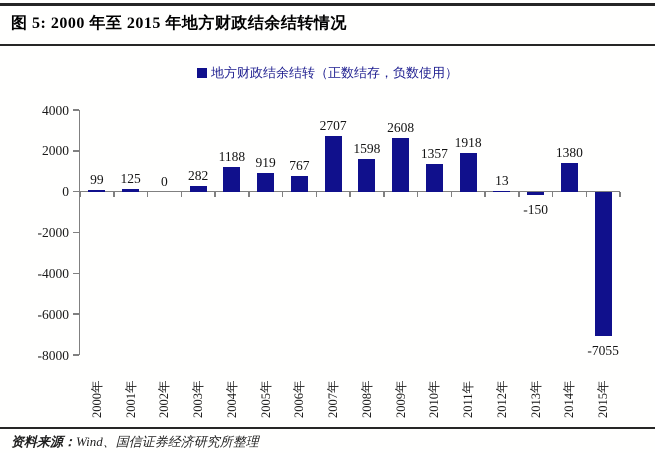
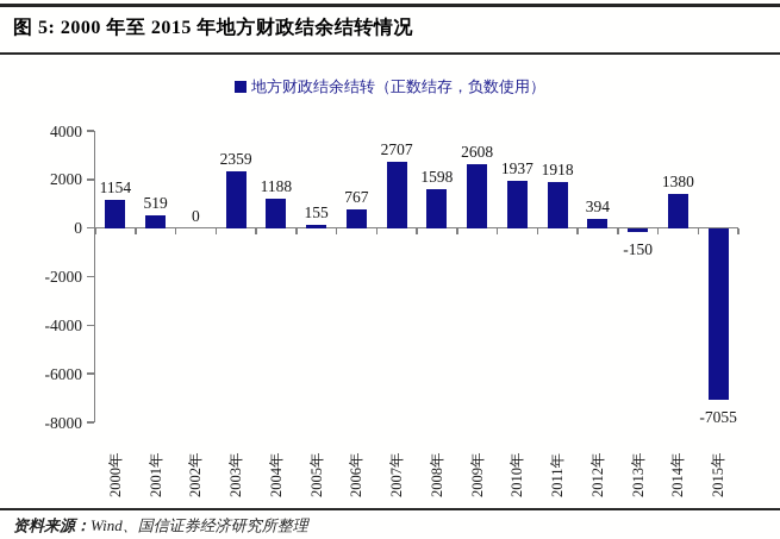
2000年: 99 -> 1154
2001年: 125 -> 519
2003年: 282 -> 2359
2005年: 919 -> 155
2010年: 1357 -> 1937
2012年: 13 -> 394
